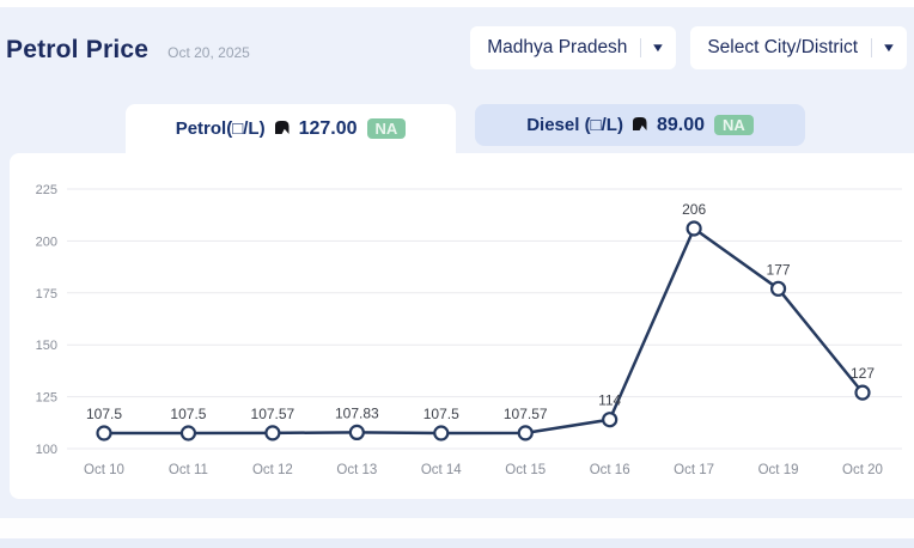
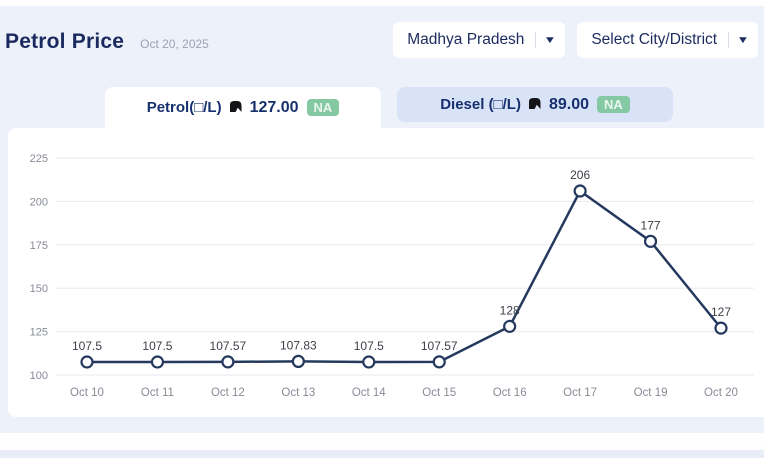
Oct 16: 114 -> 128
